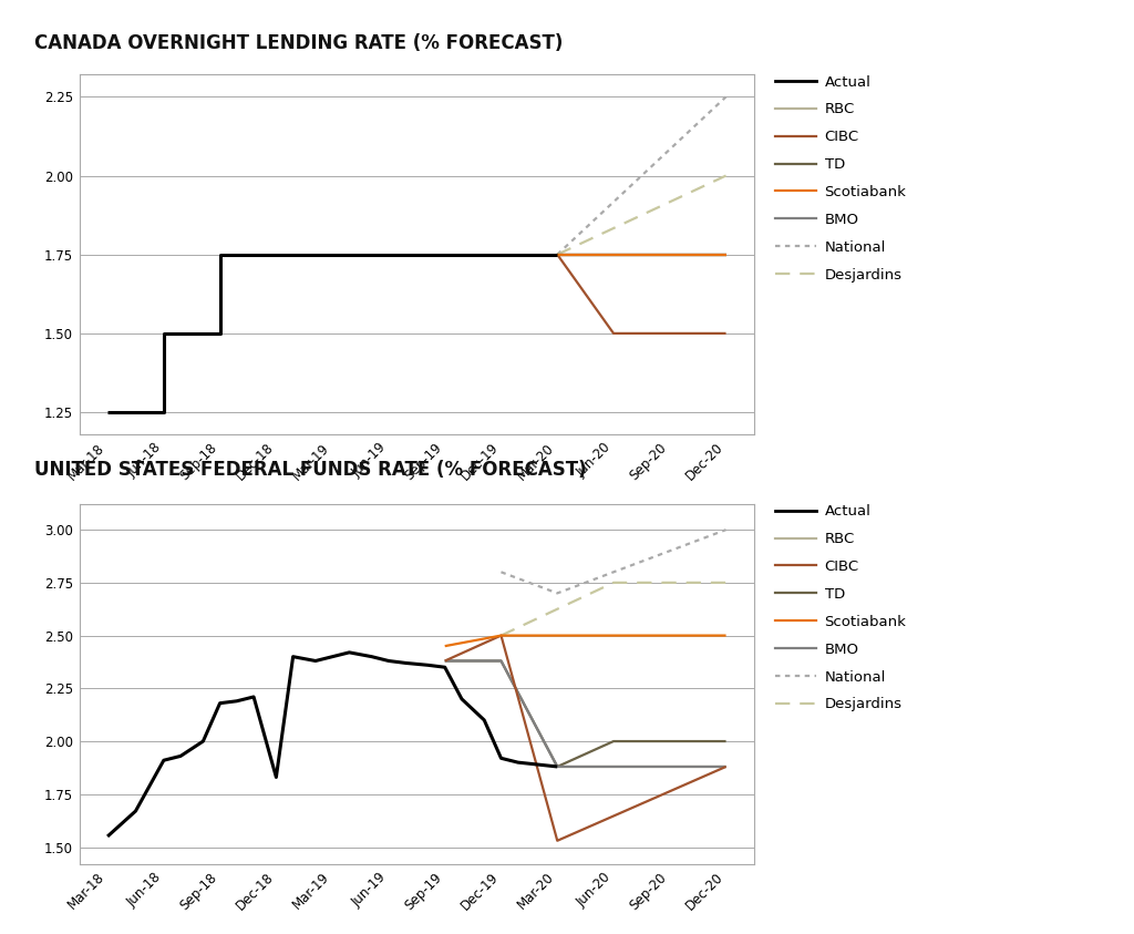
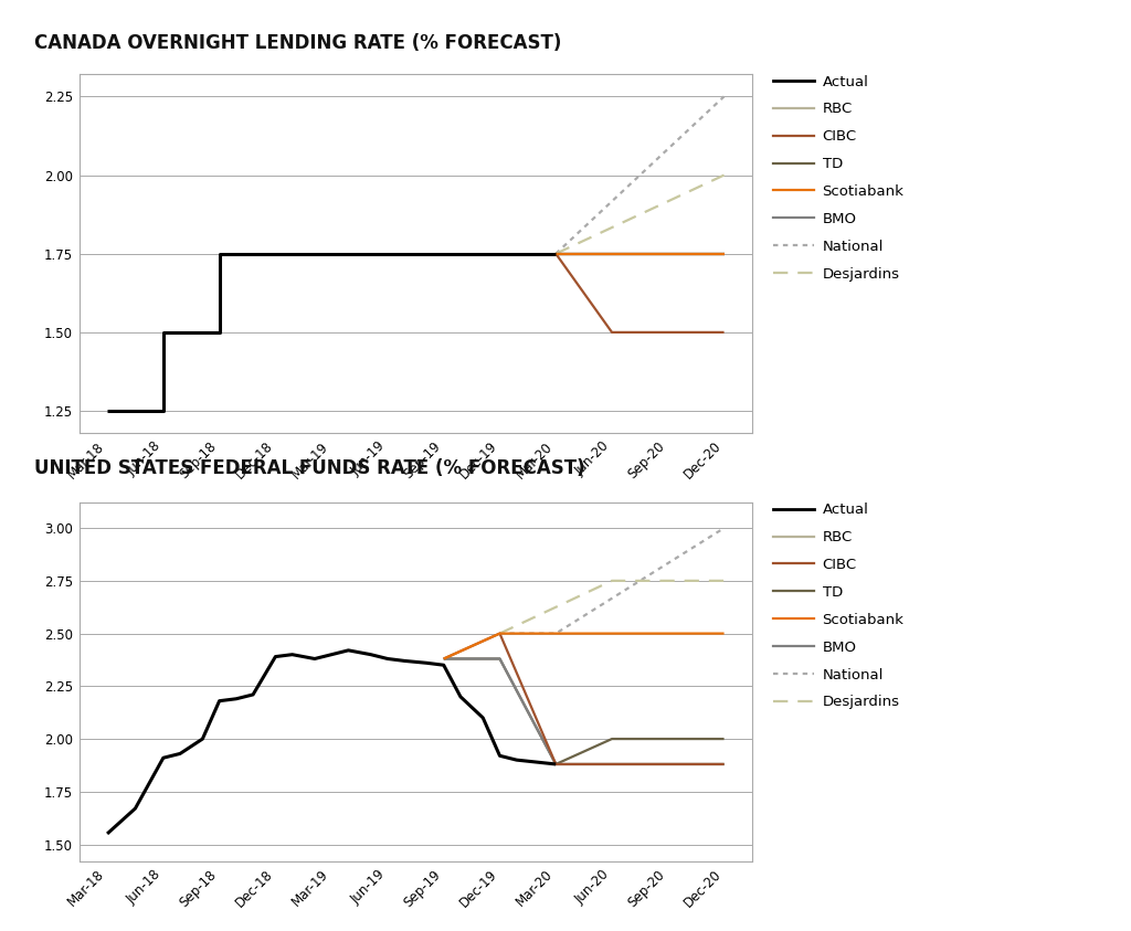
Actual/Dec-18: 1.83 -> 2.39
Scotiabank/Sep-19: 2.45 -> 2.38
National/Dec-19: 2.8 -> 2.5
CIBC/Mar-20: 1.53 -> 1.88
National/Mar-20: 2.7 -> 2.5
